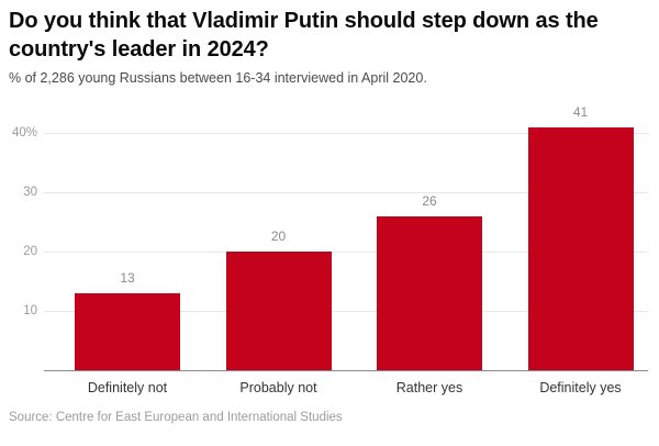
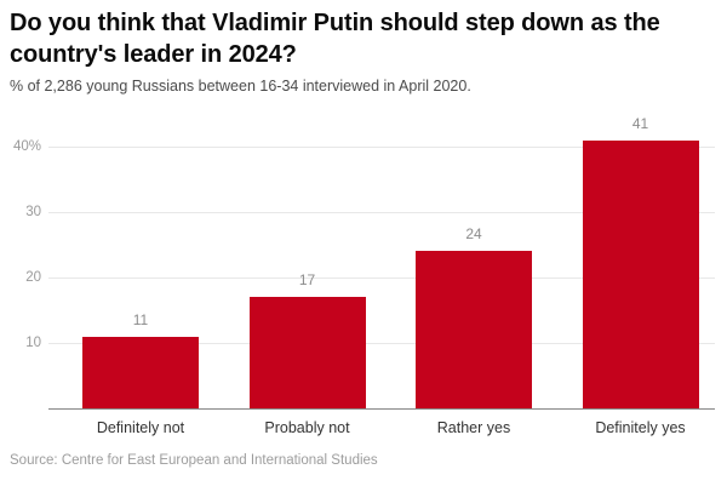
Definitely not: 13 -> 11
Probably not: 20 -> 17
Rather yes: 26 -> 24
